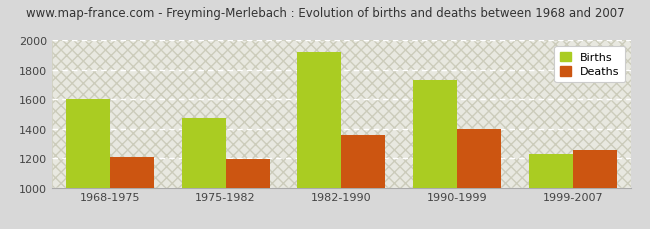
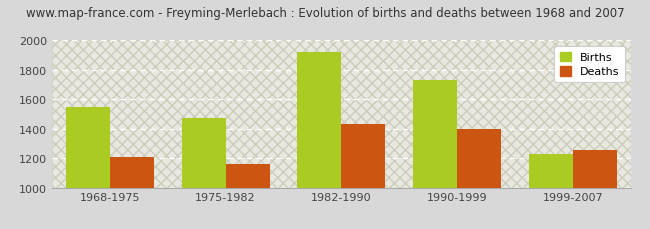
Births/1968-1975: 1600 -> 1550
Deaths/1975-1982: 1200 -> 1160
Deaths/1982-1990: 1360 -> 1430
